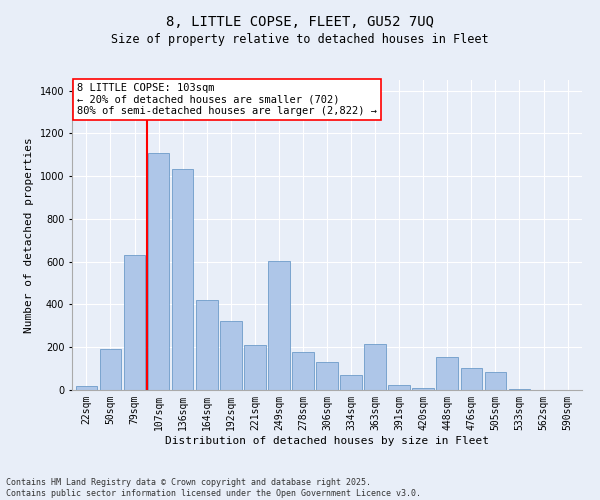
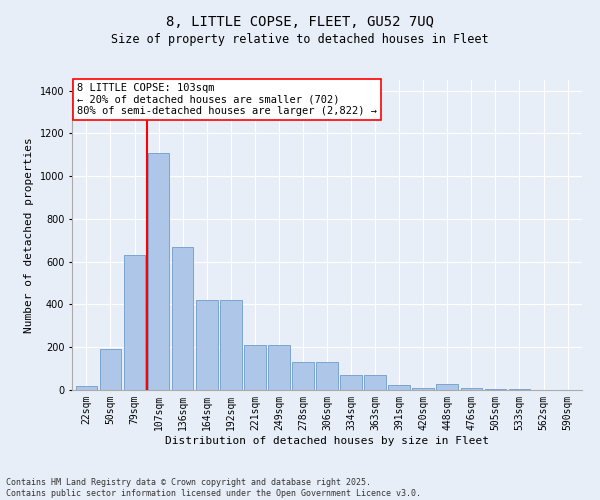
136sqm: 1035 -> 670
192sqm: 325 -> 420
249sqm: 605 -> 210
278sqm: 180 -> 130
363sqm: 215 -> 70
448sqm: 155 -> 30
476sqm: 105 -> 10
505sqm: 85 -> 5
